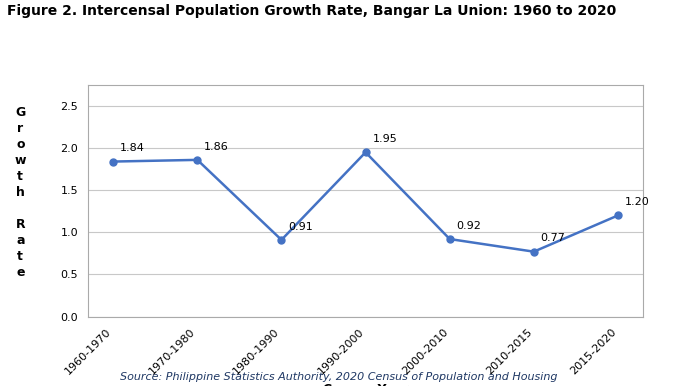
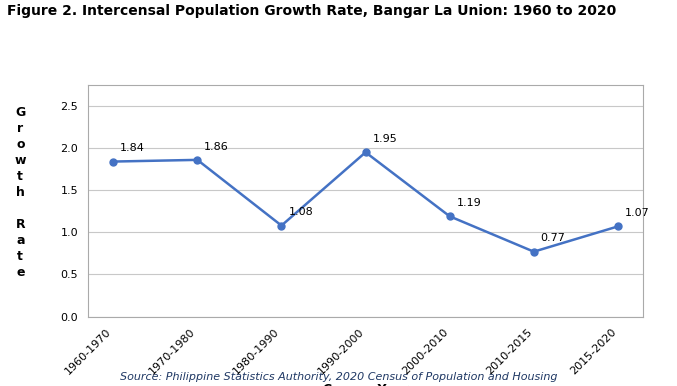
1980-1990: 0.91 -> 1.08
2000-2010: 0.92 -> 1.19
2015-2020: 1.20 -> 1.07
